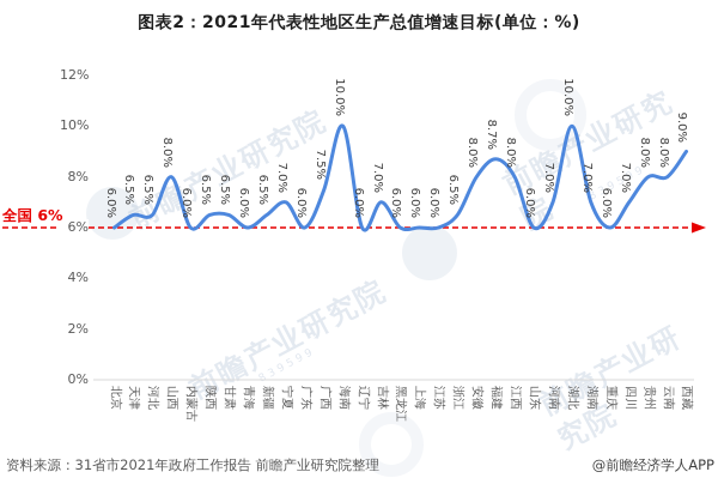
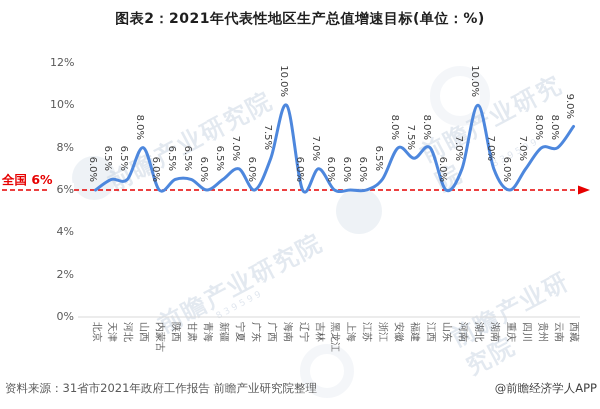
福建: 8.7% -> 7.5%
